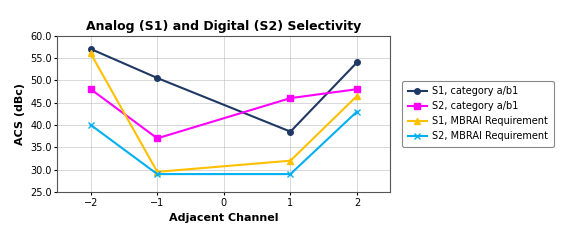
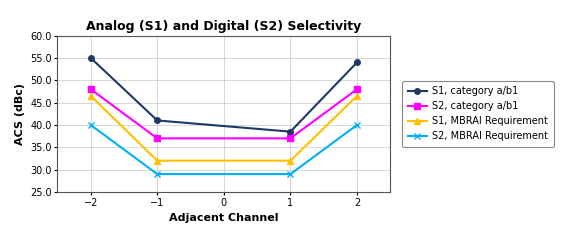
S1, category a/b1/−2: 57.0 -> 55.0
S1, MBRAI Requirement/−2: 56.0 -> 46.5
S1, category a/b1/−1: 50.5 -> 41.0
S1, MBRAI Requirement/−1: 29.5 -> 32.0
S2, category a/b1/1: 46 -> 37
S2, MBRAI Requirement/2: 43 -> 40
